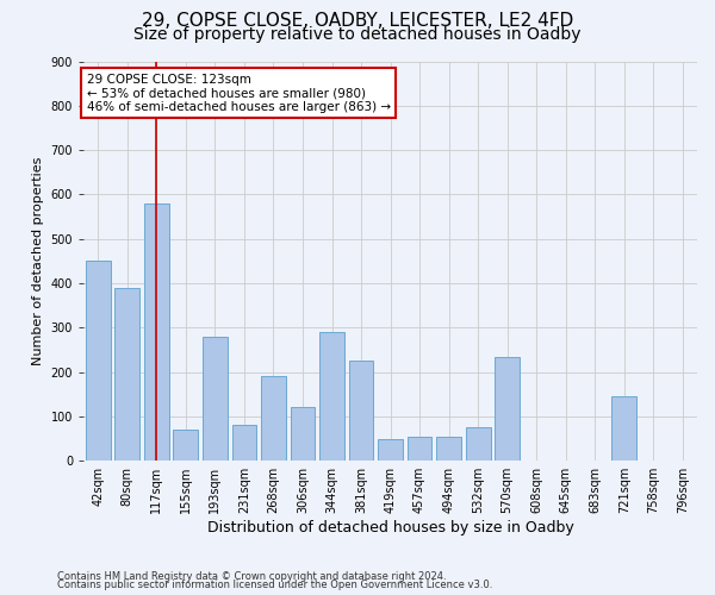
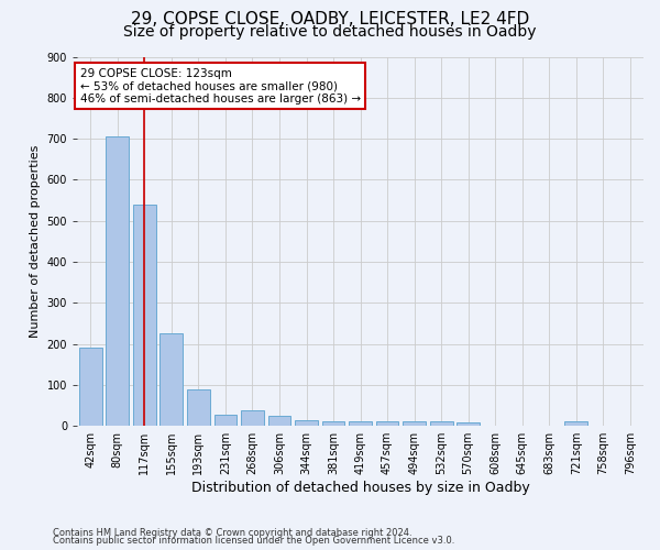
42sqm: 450 -> 190
80sqm: 390 -> 705
117sqm: 580 -> 540
155sqm: 70 -> 225
193sqm: 280 -> 90
231sqm: 80 -> 28
268sqm: 190 -> 37
306sqm: 120 -> 25
344sqm: 290 -> 15
381sqm: 225 -> 12
419sqm: 50 -> 12
457sqm: 55 -> 12
494sqm: 55 -> 10
532sqm: 75 -> 10
570sqm: 235 -> 8
721sqm: 145 -> 10
